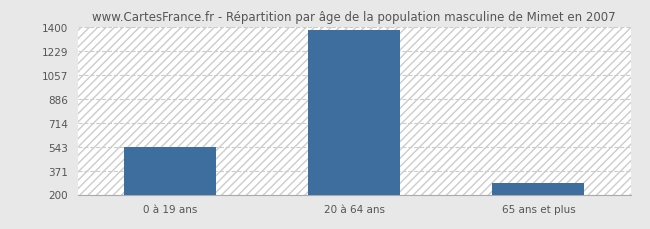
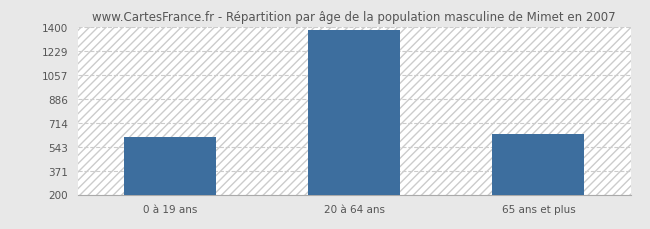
0 à 19 ans: 540 -> 610
65 ans et plus: 280 -> 630
